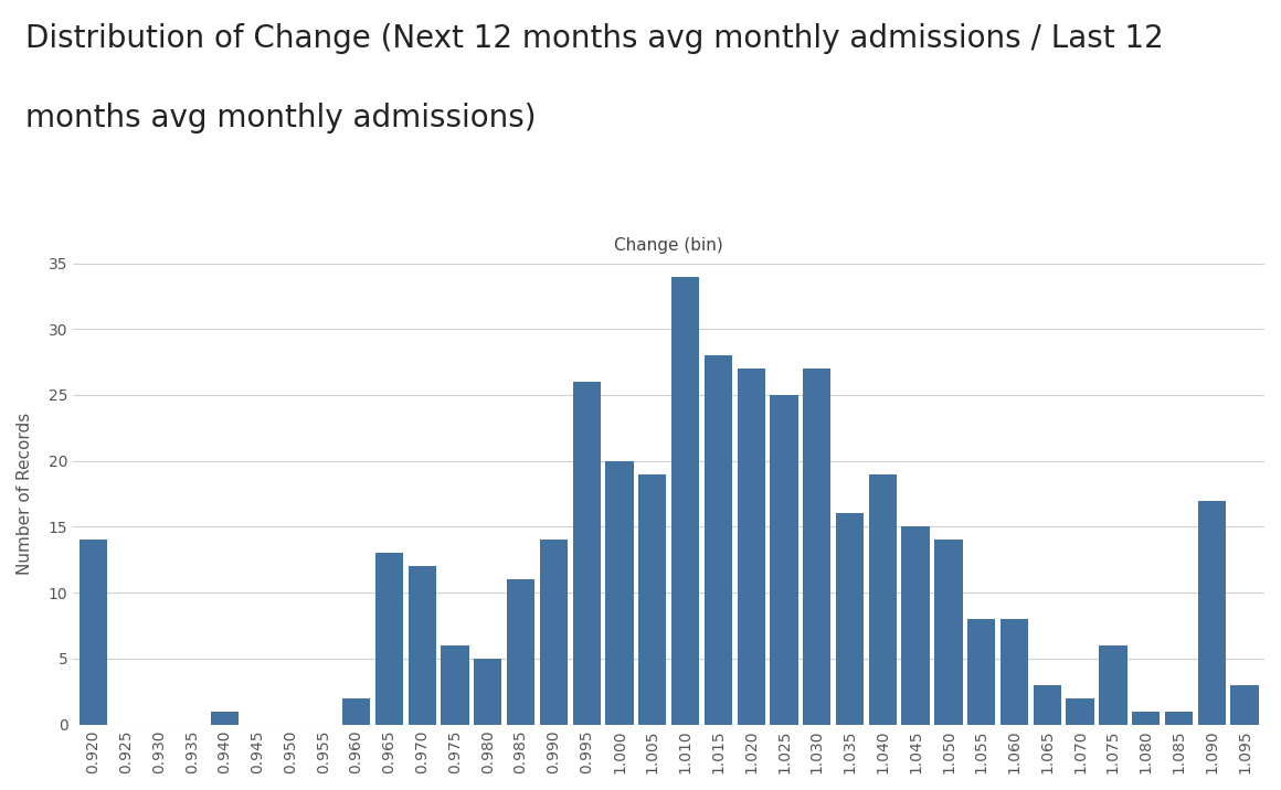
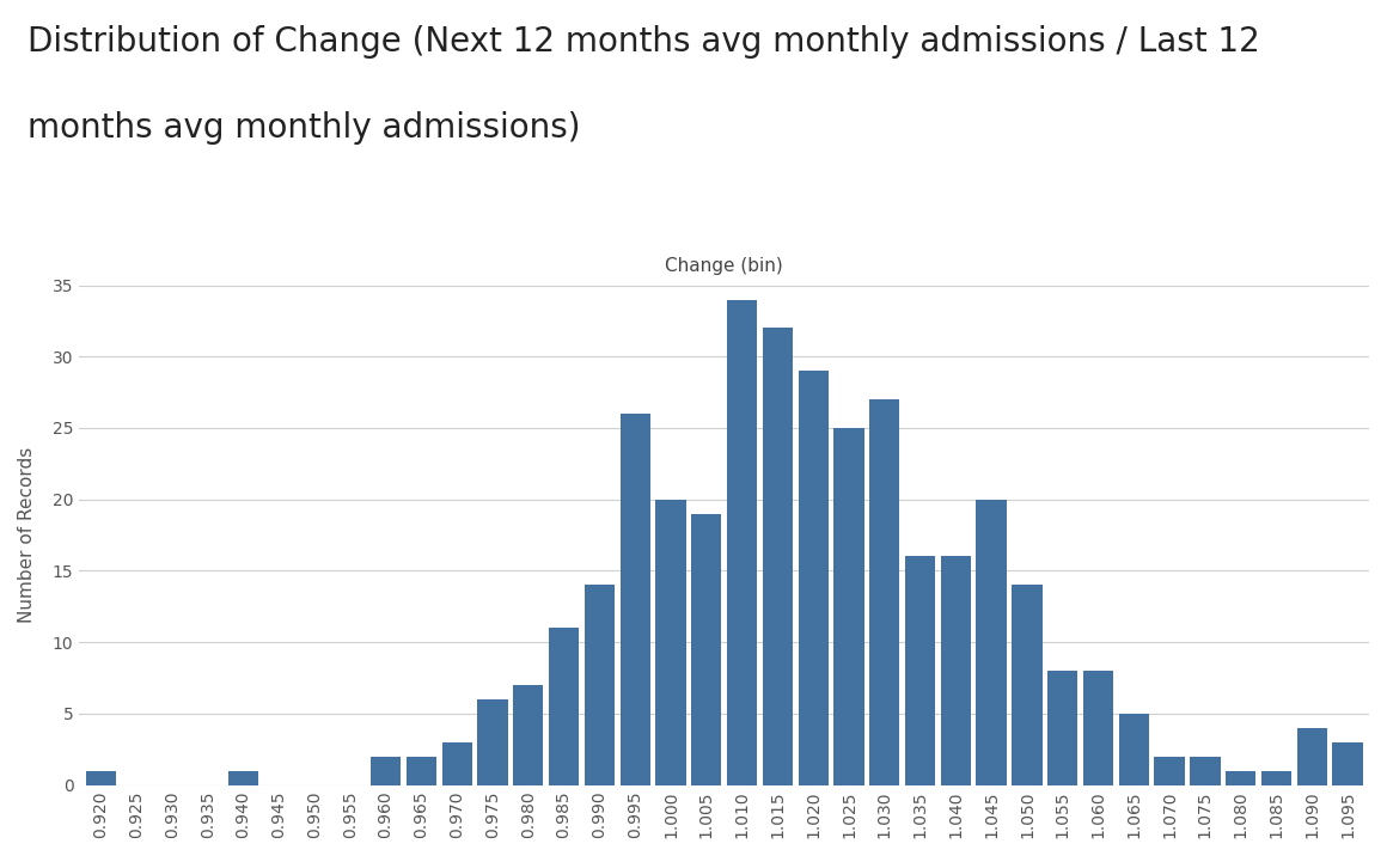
0.920: 14 -> 1
0.965: 13 -> 2
0.970: 12 -> 3
0.980: 5 -> 7
1.015: 28 -> 32
1.020: 27 -> 29
1.040: 19 -> 16
1.045: 15 -> 20
1.065: 3 -> 5
1.075: 6 -> 2
1.090: 17 -> 4
